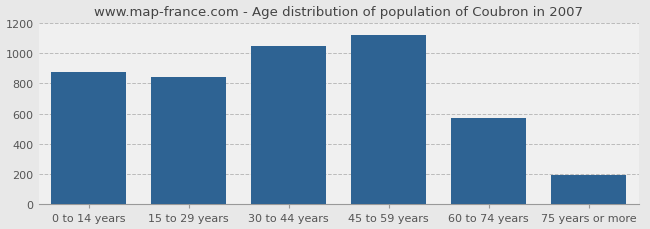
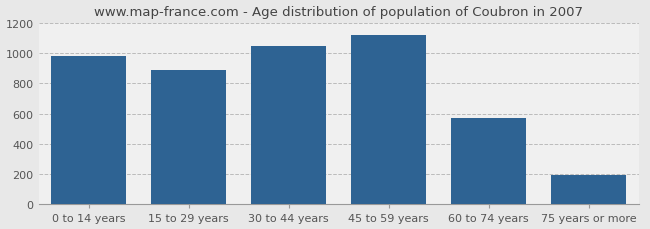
0 to 14 years: 880 -> 980
15 to 29 years: 840 -> 890
